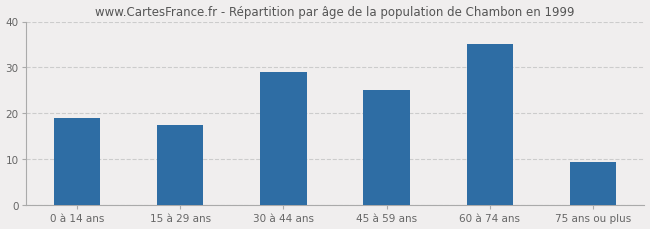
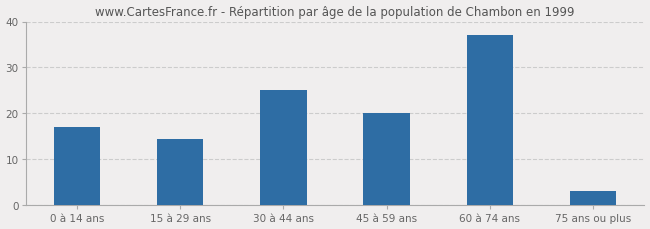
0 à 14 ans: 19.0 -> 17.0
15 à 29 ans: 17.5 -> 14.5
30 à 44 ans: 29.0 -> 25.0
45 à 59 ans: 25.0 -> 20.0
60 à 74 ans: 35.0 -> 37.0
75 ans ou plus: 9.5 -> 3.0
